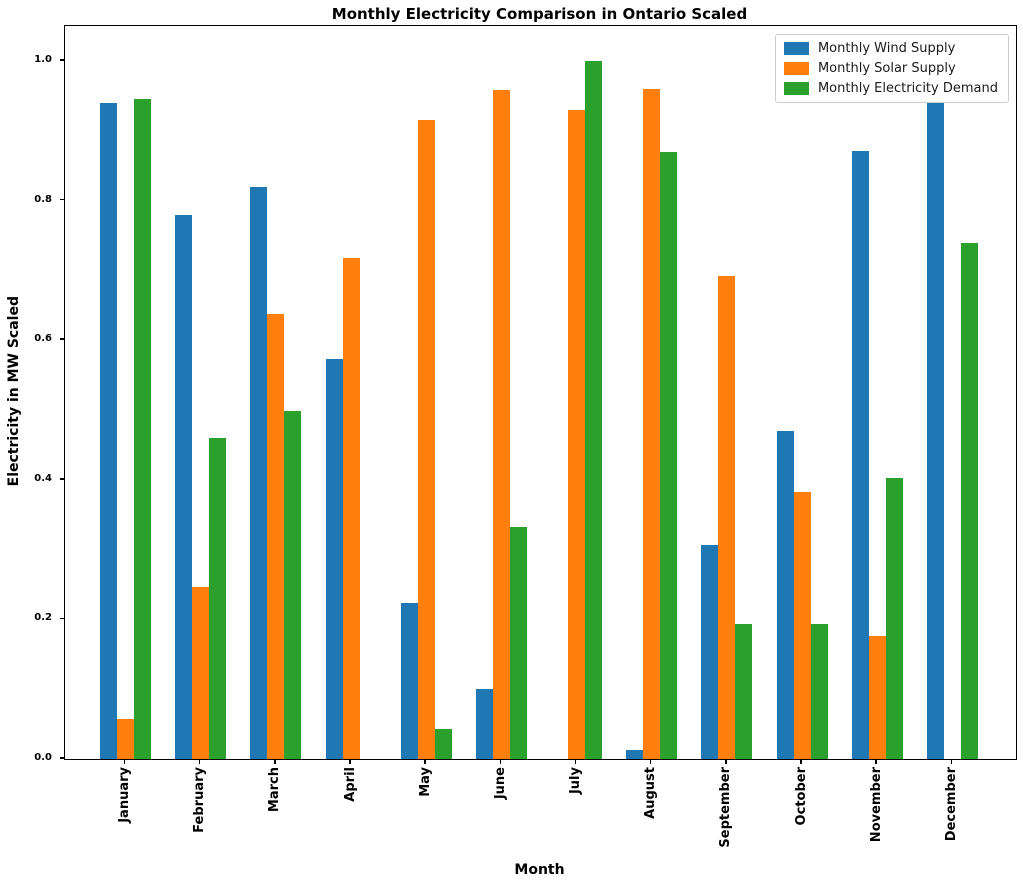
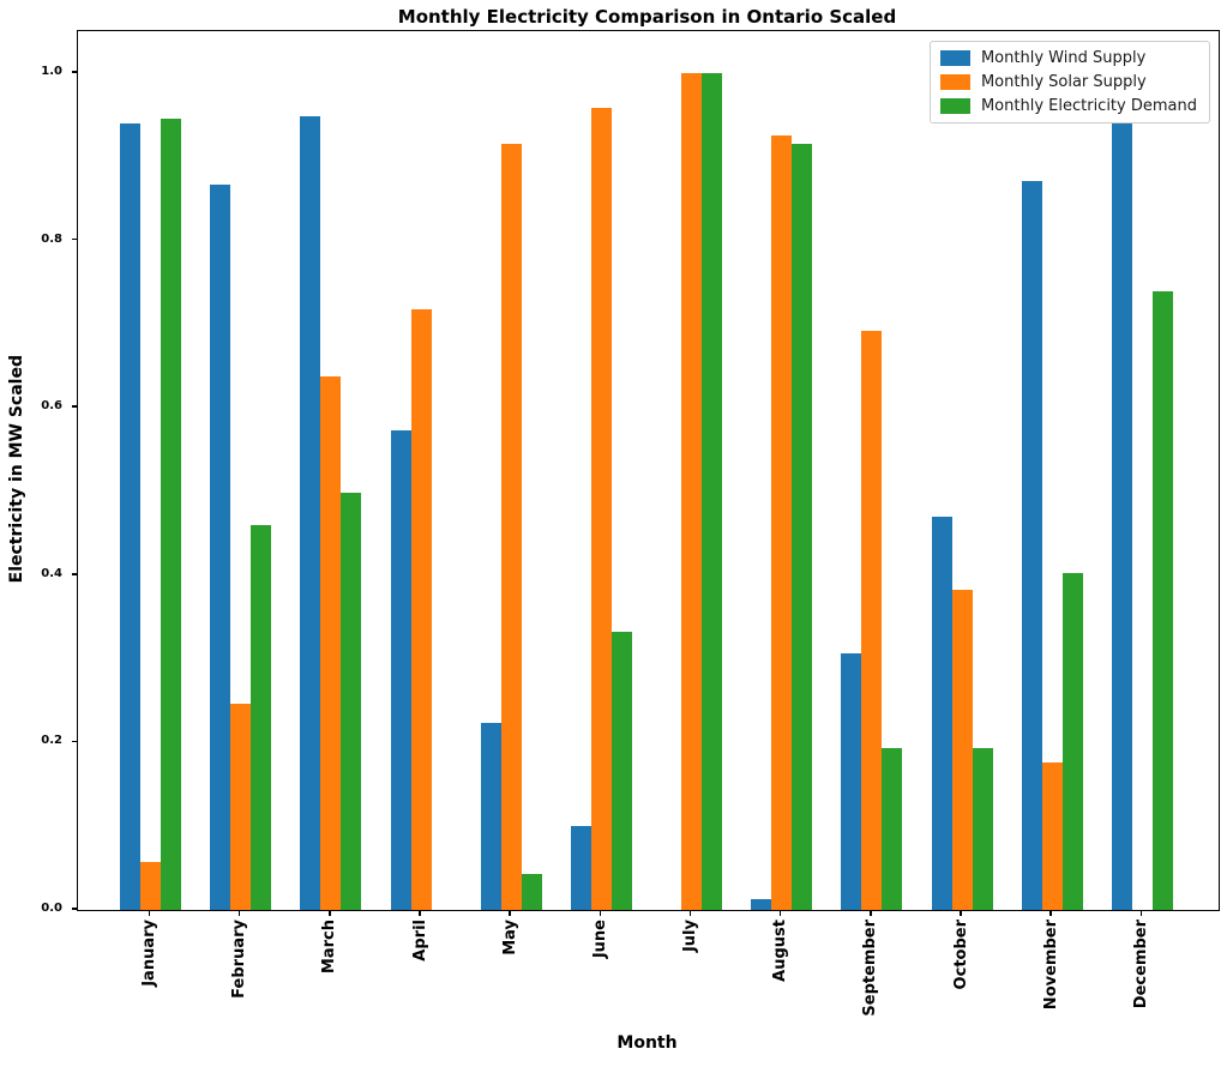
Monthly Wind Supply/February: 0.78 -> 0.87
Monthly Wind Supply/March: 0.82 -> 0.95
Monthly Solar Supply/July: 0.93 -> 1.00
Monthly Solar Supply/August: 0.96 -> 0.93
Monthly Electricity Demand/August: 0.87 -> 0.92
